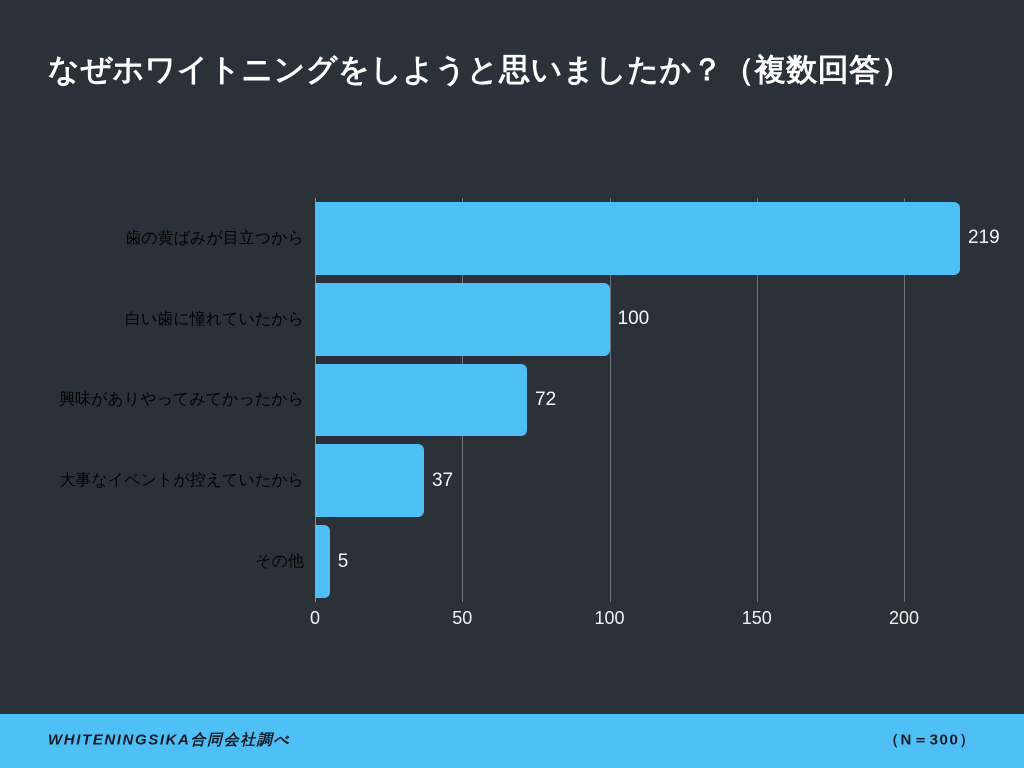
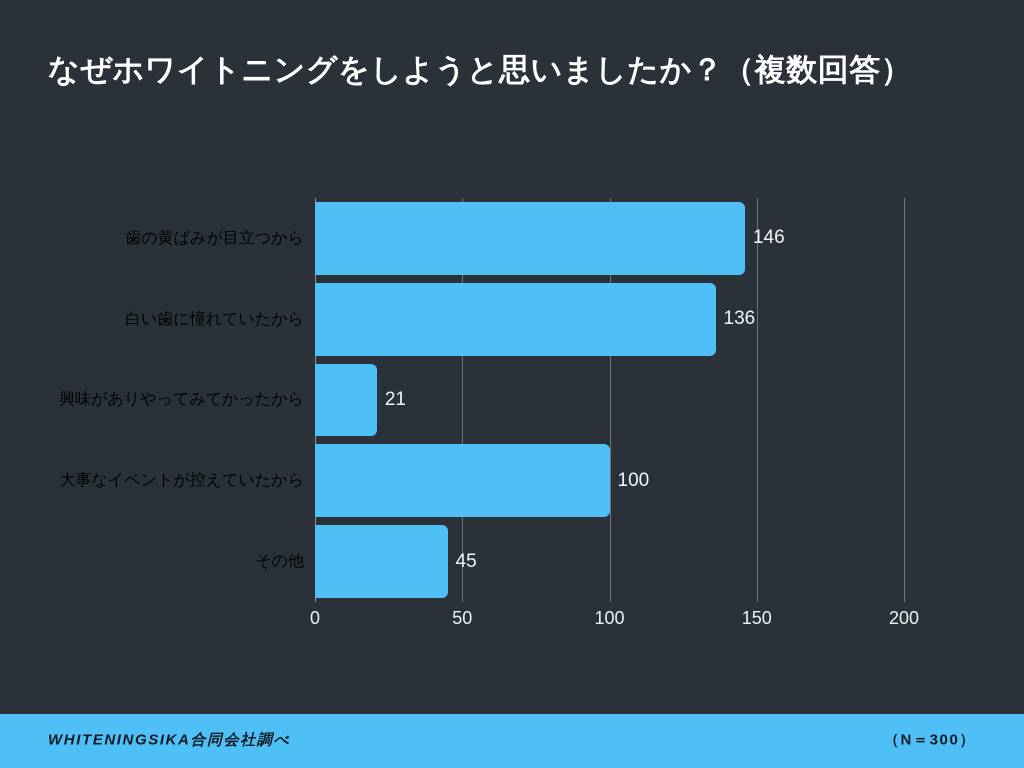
歯の黄ばみが目立つから: 219 -> 146
白い歯に憧れていたから: 100 -> 136
興味がありやってみてかったから: 72 -> 21
大事なイベントが控えていたから: 37 -> 100
その他: 5 -> 45
